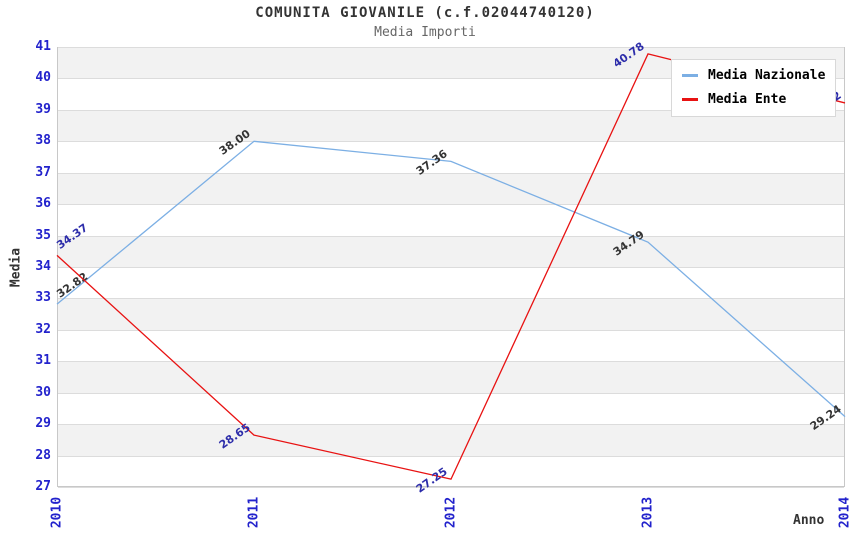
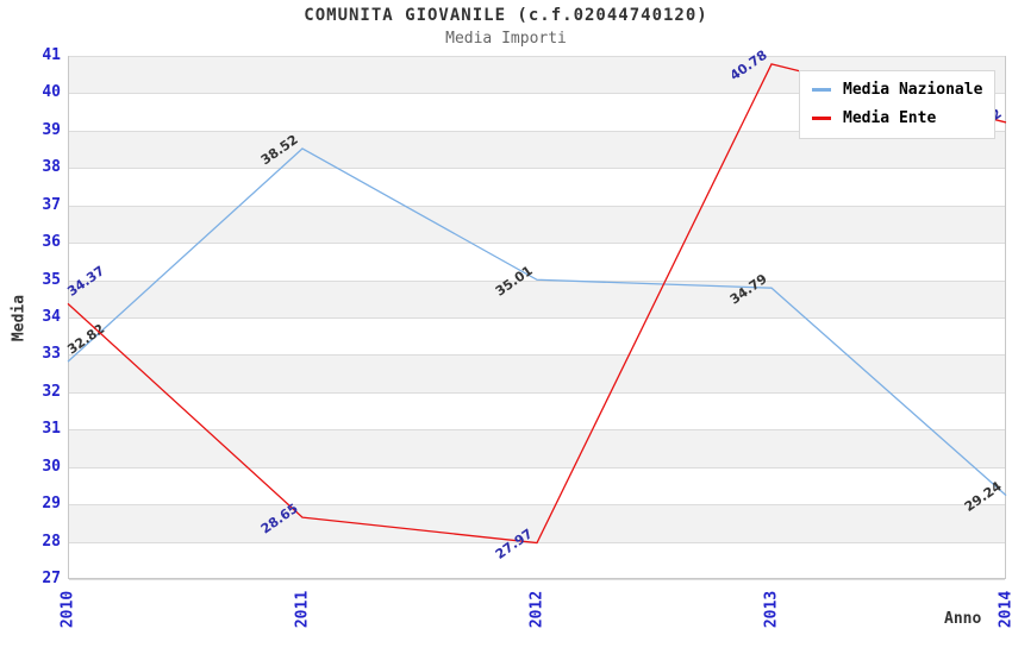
Media Nazionale/2011: 38.00 -> 38.52
Media Nazionale/2012: 37.36 -> 35.01
Media Ente/2012: 27.25 -> 27.97
